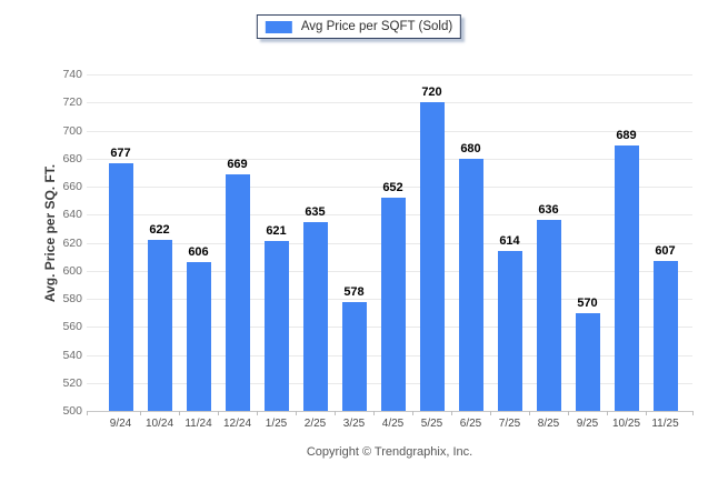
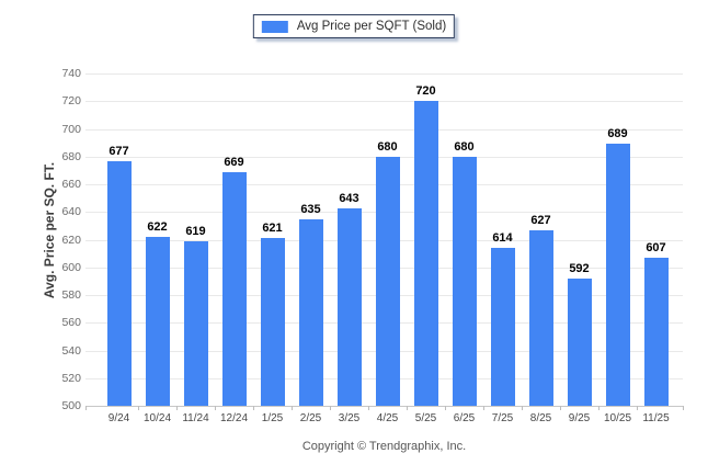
11/24: 606 -> 619
3/25: 578 -> 643
4/25: 652 -> 680
8/25: 636 -> 627
9/25: 570 -> 592
